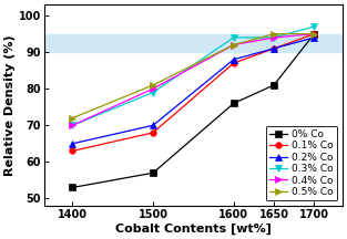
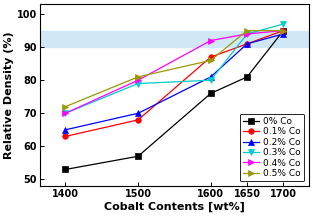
0.2% Co/1600: 88 -> 81
0.3% Co/1600: 94 -> 80
0.5% Co/1600: 92 -> 86
